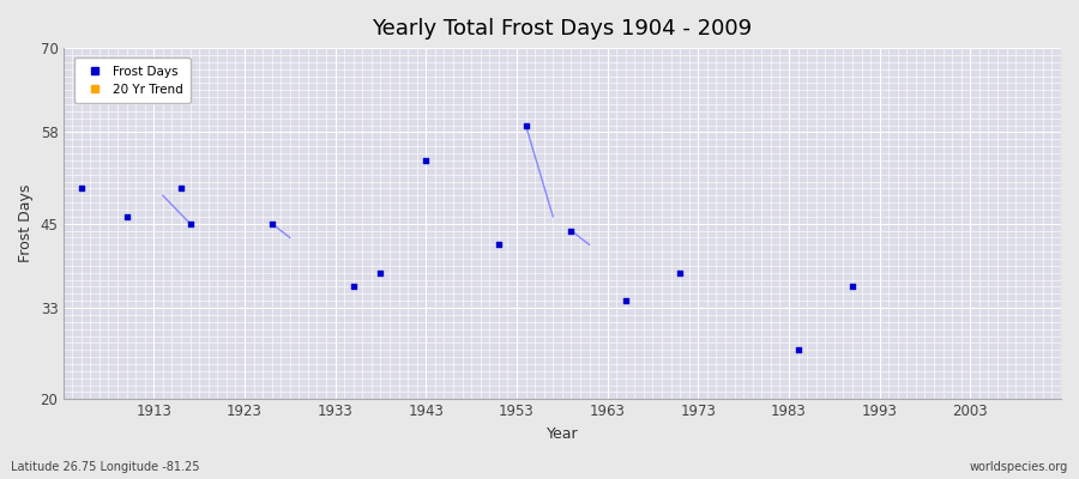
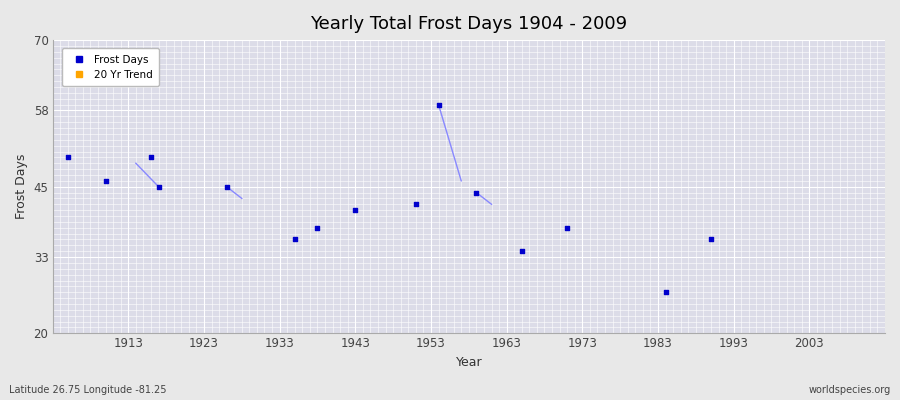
1943: 54 -> 41
